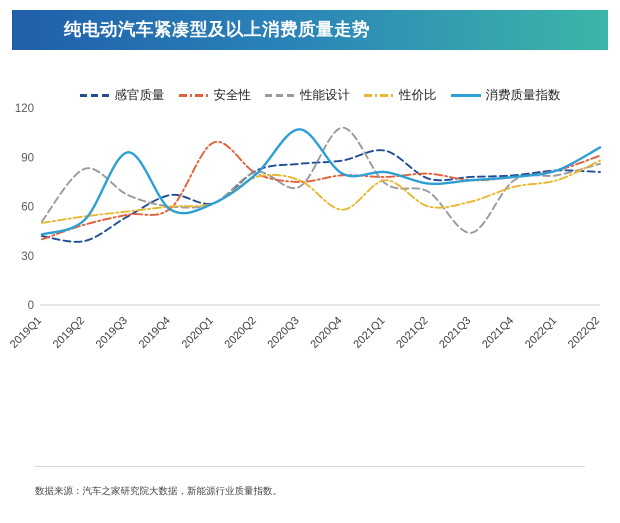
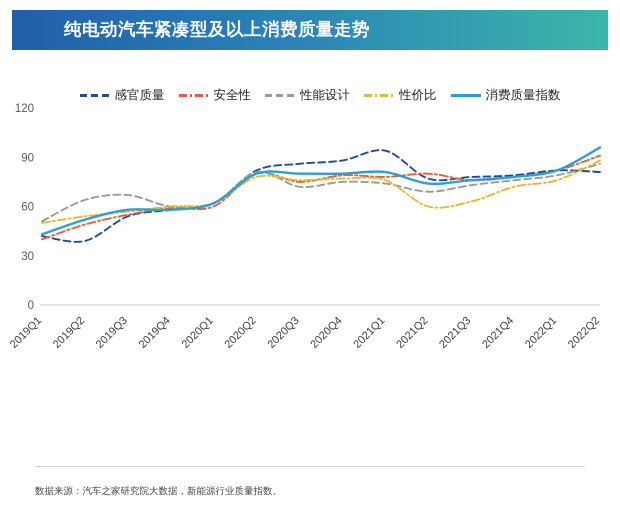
性能设计/2019Q2: 83 -> 64
消费质量指数/2019Q3: 93 -> 58
感官质量/2019Q4: 67 -> 58
安全性/2020Q1: 99 -> 60
消费质量指数/2020Q3: 107 -> 80
性能设计/2020Q4: 108 -> 75
性价比/2020Q4: 58 -> 77
性能设计/2021Q3: 44 -> 73
